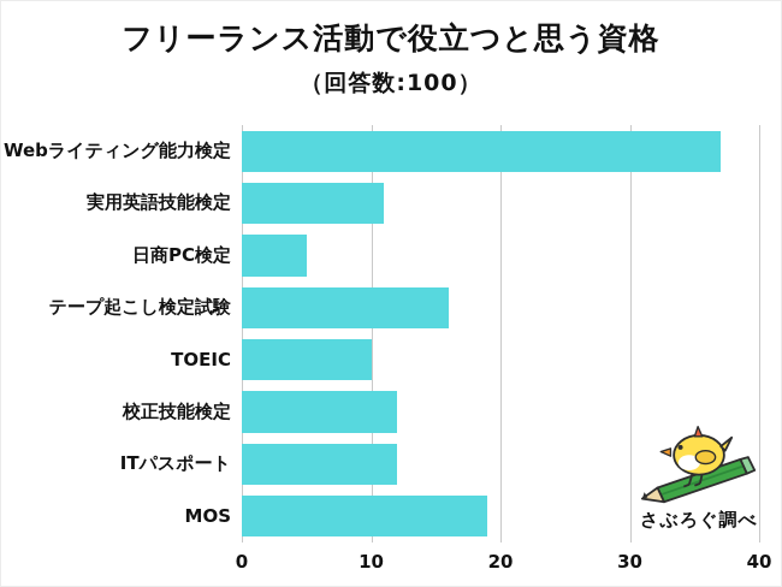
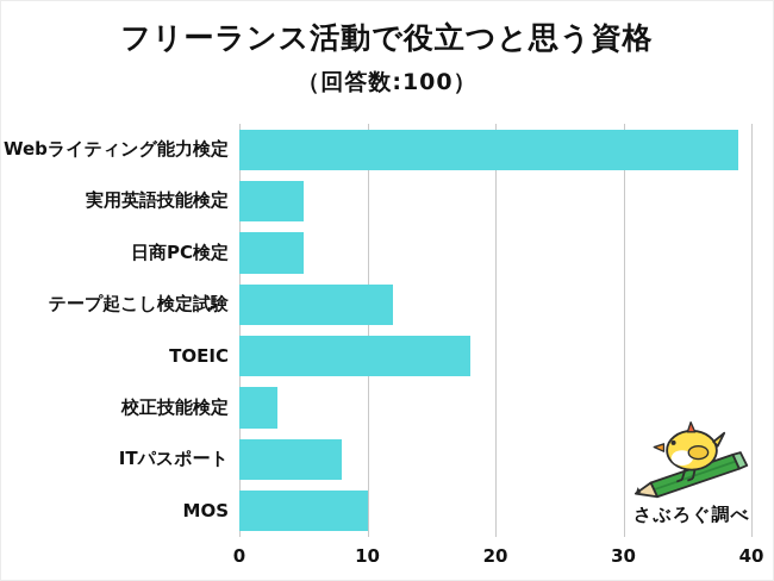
Webライティング能力検定: 37 -> 39
実用英語技能検定: 11 -> 5
テープ起こし検定試験: 16 -> 12
TOEIC: 10 -> 18
校正技能検定: 12 -> 3
ITパスポート: 12 -> 8
MOS: 19 -> 10
